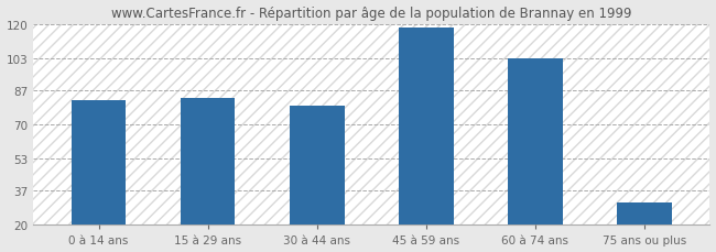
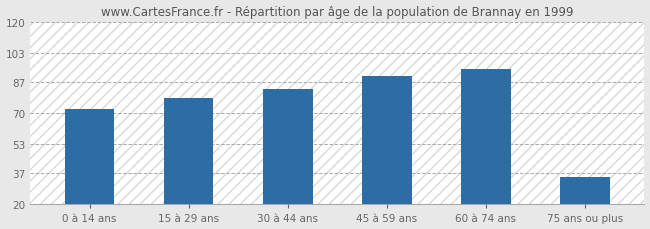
0 à 14 ans: 82 -> 72
15 à 29 ans: 83 -> 78
30 à 44 ans: 79 -> 83
45 à 59 ans: 118 -> 90
60 à 74 ans: 103 -> 94
75 ans ou plus: 31 -> 35
